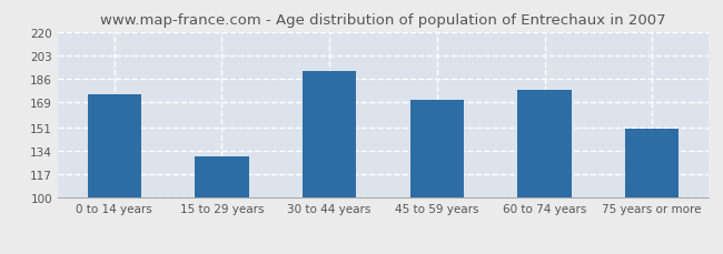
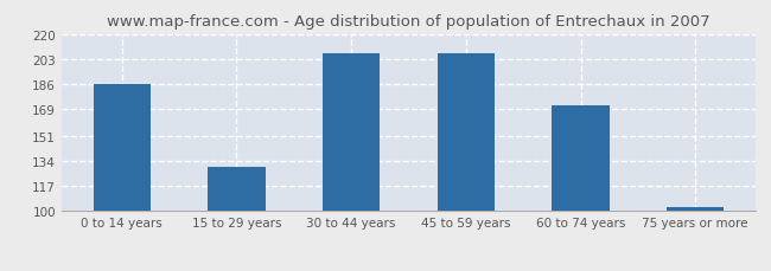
0 to 14 years: 175 -> 186
30 to 44 years: 192 -> 207
45 to 59 years: 171 -> 207
60 to 74 years: 178 -> 172
75 years or more: 150 -> 103
